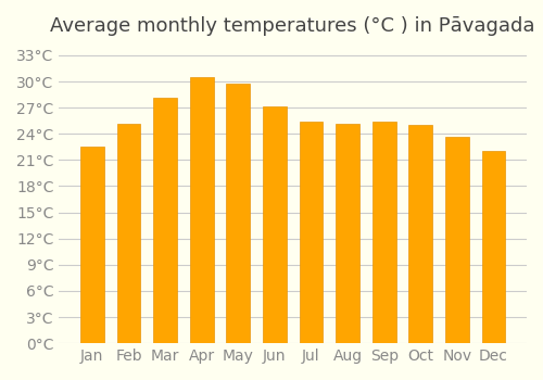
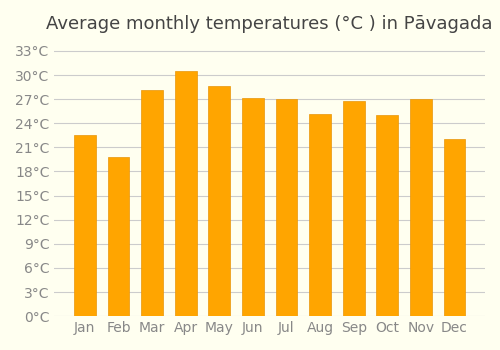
Feb: 25.2°C -> 19.8°C
May: 29.8°C -> 28.6°C
Jul: 25.4°C -> 27.0°C
Sep: 25.4°C -> 26.8°C
Nov: 23.7°C -> 27.0°C
